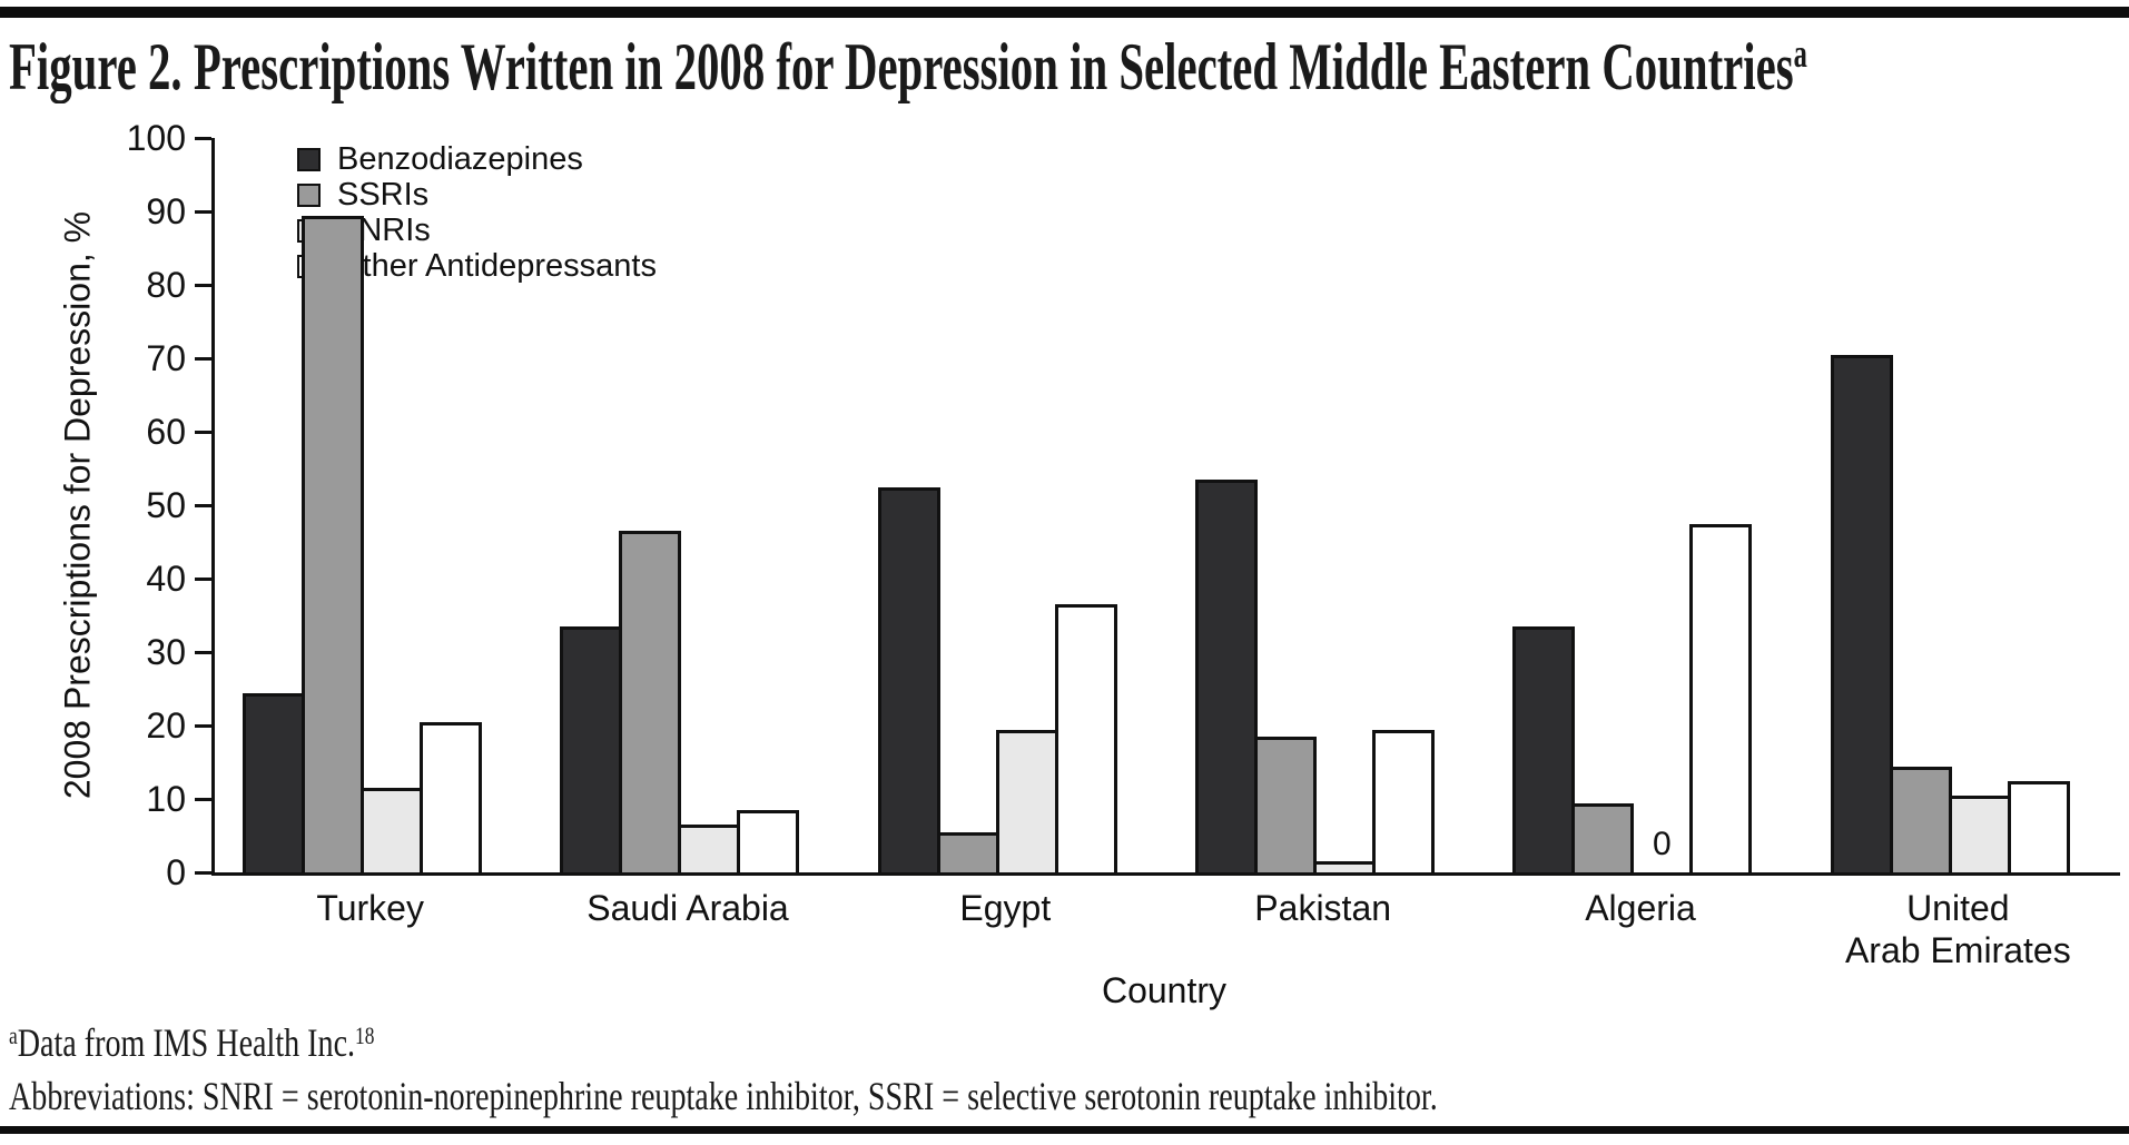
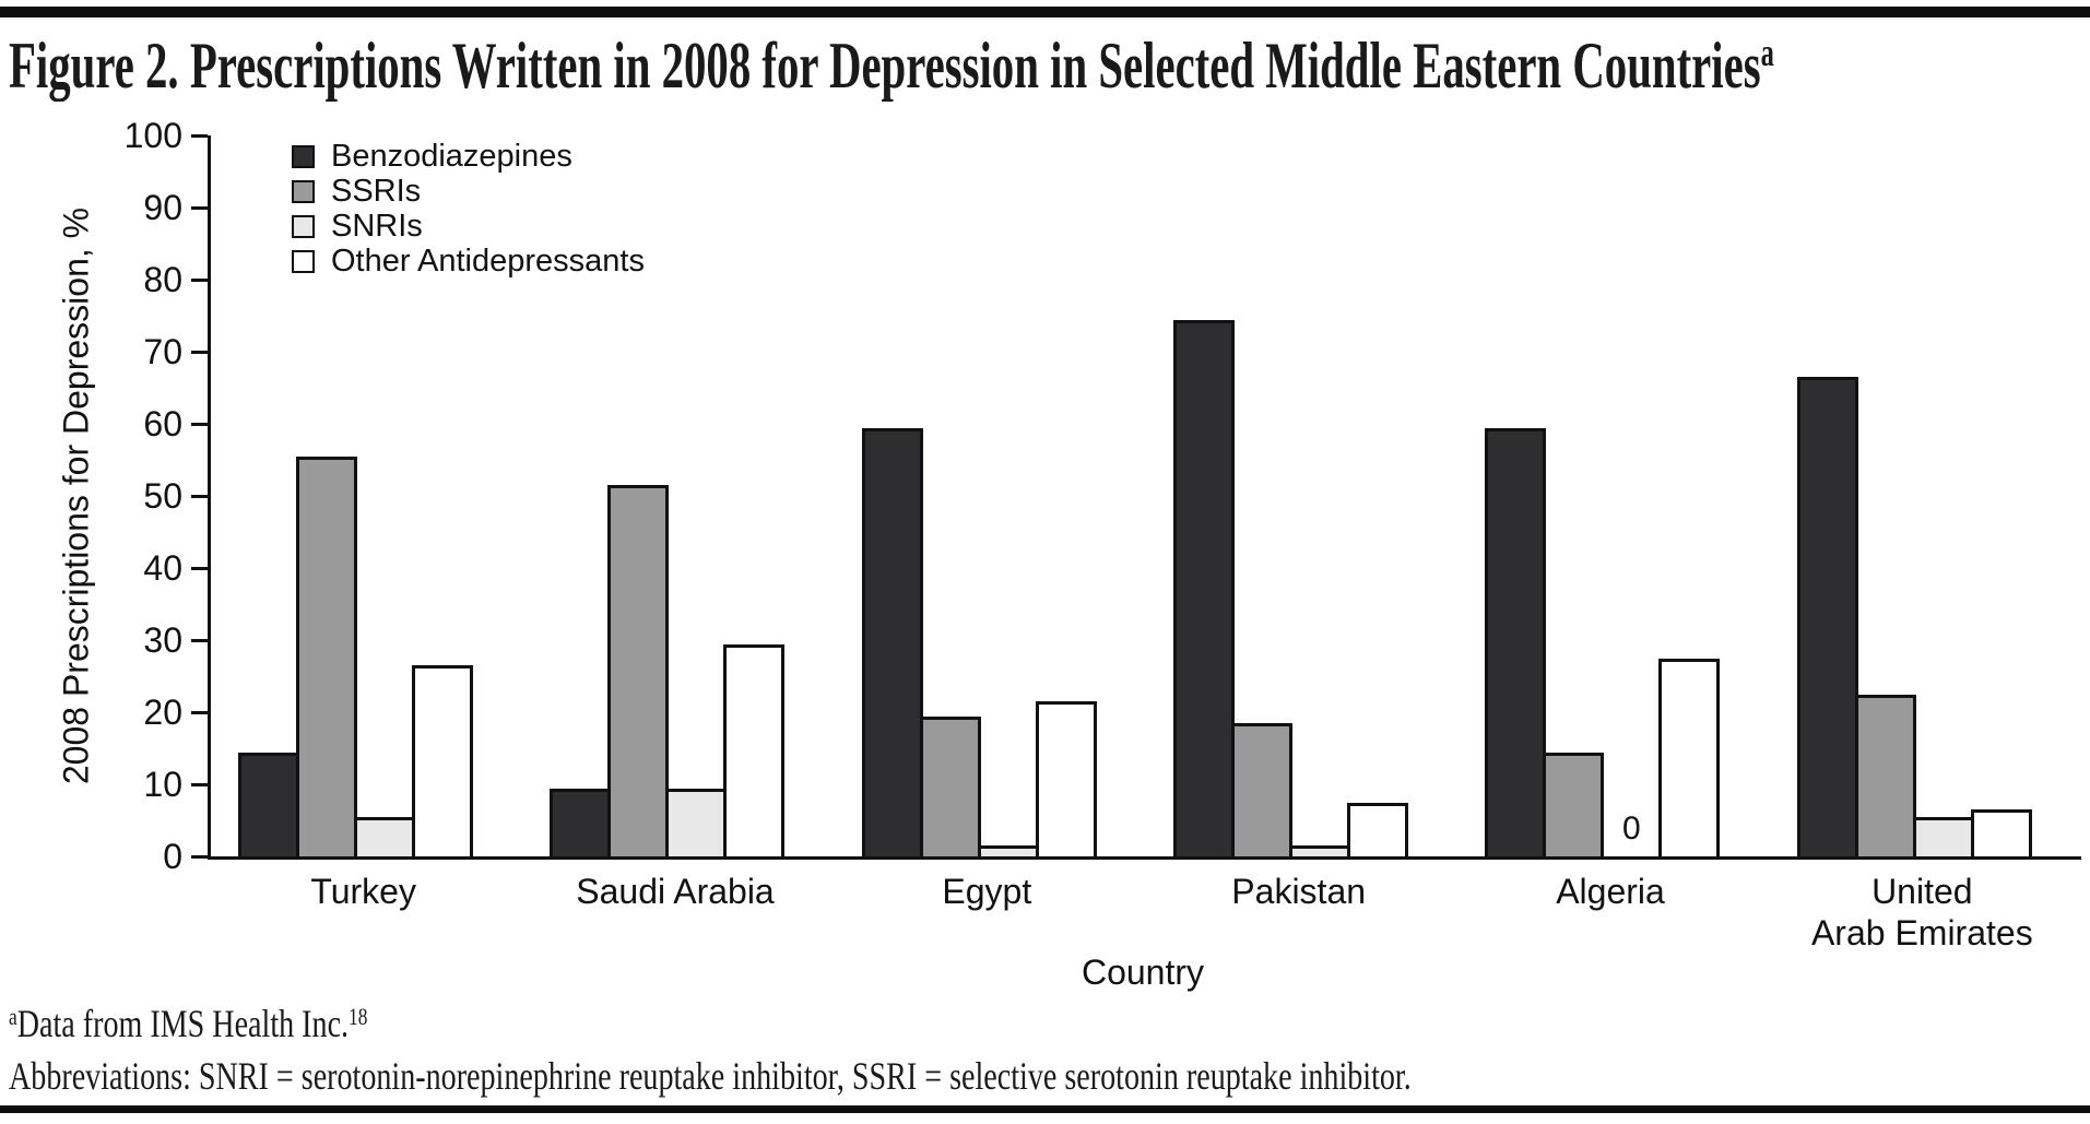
Benzodiazepines/Turkey: 24 -> 14
SSRIs/Turkey: 89 -> 55
SNRIs/Turkey: 11 -> 5
Other Antidepressants/Turkey: 20 -> 26
Benzodiazepines/Saudi Arabia: 33 -> 9
SSRIs/Saudi Arabia: 46 -> 51
SNRIs/Saudi Arabia: 6 -> 9
Other Antidepressants/Saudi Arabia: 8 -> 29
Benzodiazepines/Egypt: 52 -> 59
SSRIs/Egypt: 5 -> 19
SNRIs/Egypt: 19 -> 1
Other Antidepressants/Egypt: 36 -> 21
Benzodiazepines/Pakistan: 53 -> 74
Other Antidepressants/Pakistan: 19 -> 7
Benzodiazepines/Algeria: 33 -> 59
SSRIs/Algeria: 9 -> 14
Other Antidepressants/Algeria: 47 -> 27
Benzodiazepines/United Arab Emirates: 70 -> 66
SSRIs/United Arab Emirates: 14 -> 22
SNRIs/United Arab Emirates: 10 -> 5
Other Antidepressants/United Arab Emirates: 12 -> 6
